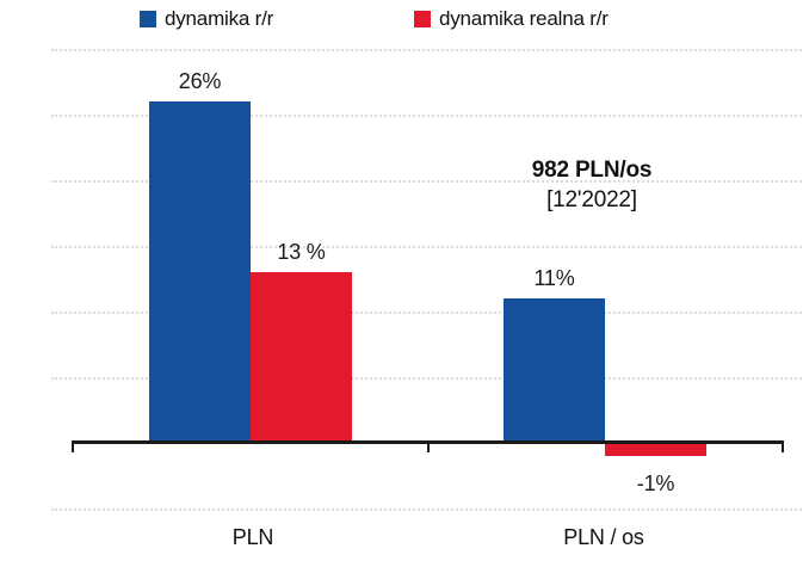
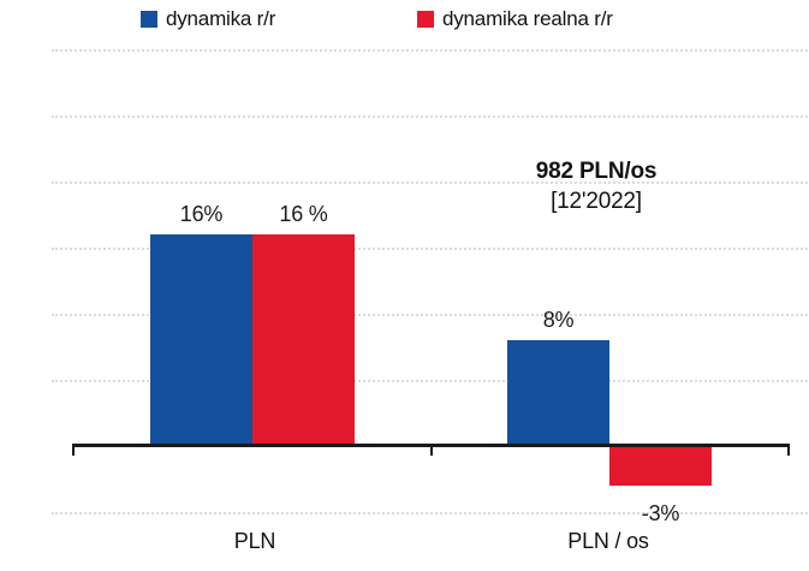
dynamika r/r/PLN: 26% -> 16%
dynamika realna r/r/PLN: 13 -> 16
dynamika r/r/PLN / os: 11% -> 8%
dynamika realna r/r/PLN / os: -1% -> -3%
